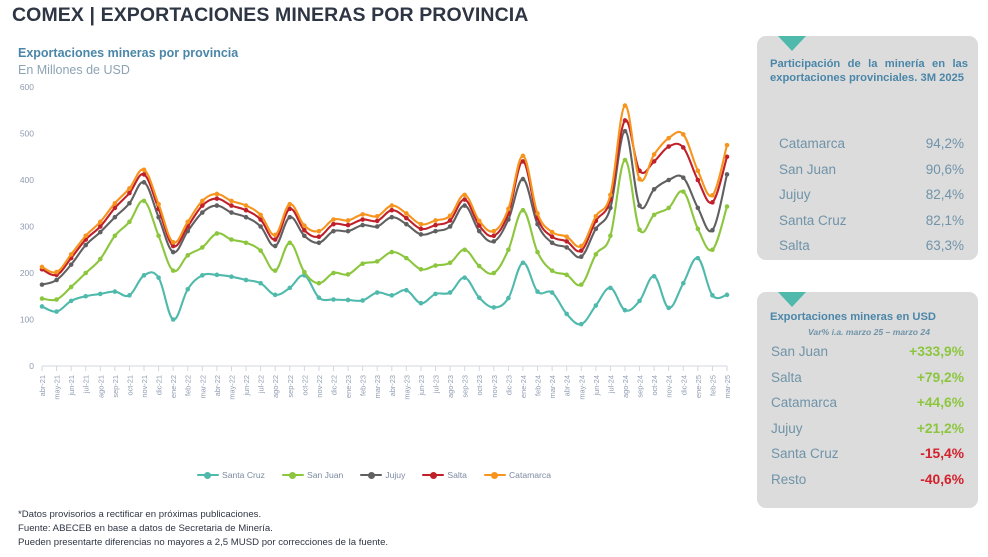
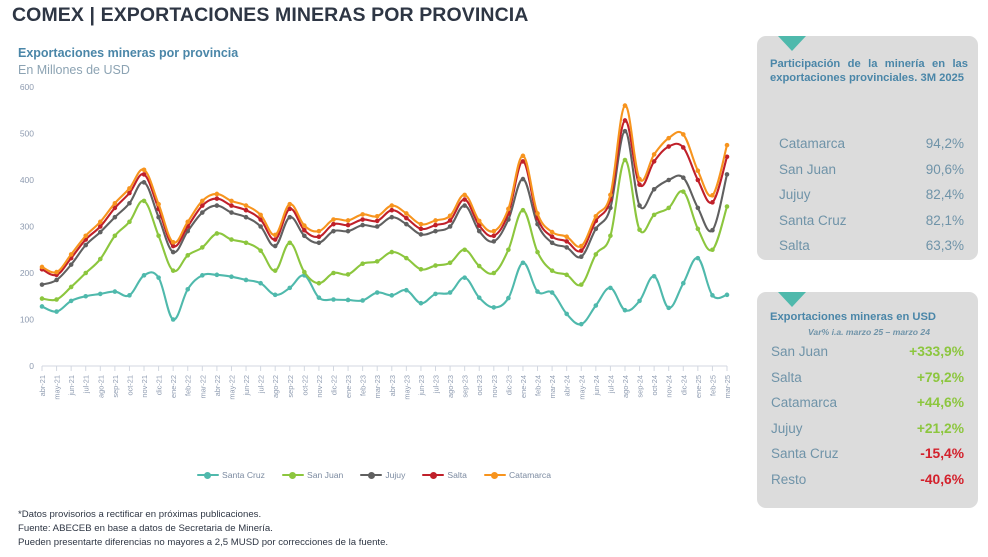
Salta/sep-24: 420 -> 390
